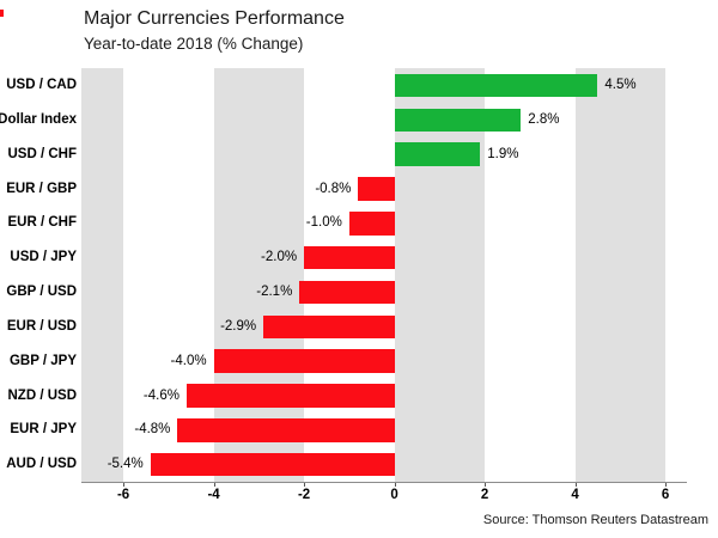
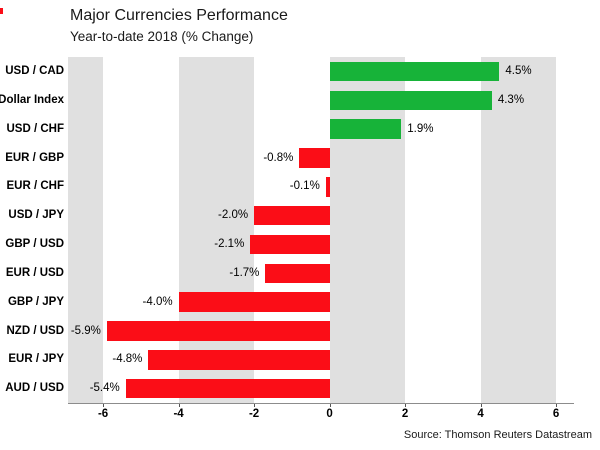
Dollar Index: 2.8% -> 4.3%
EUR / CHF: -1.0% -> -0.1%
EUR / USD: -2.9% -> -1.7%
NZD / USD: -4.6% -> -5.9%
